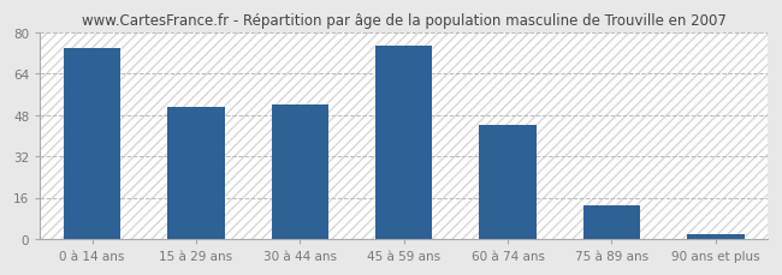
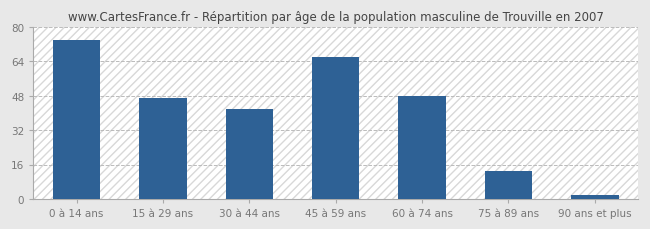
15 à 29 ans: 51 -> 47
30 à 44 ans: 52 -> 42
45 à 59 ans: 75 -> 66
60 à 74 ans: 44 -> 48
